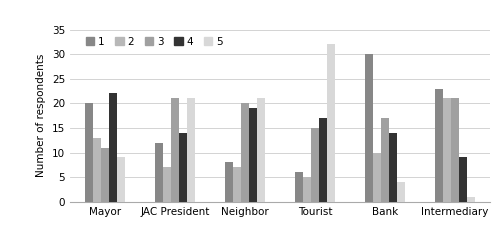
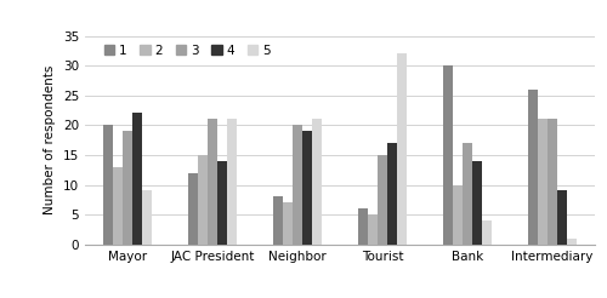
3/Mayor: 11 -> 19
2/JAC President: 7 -> 15
1/Intermediary: 23 -> 26
